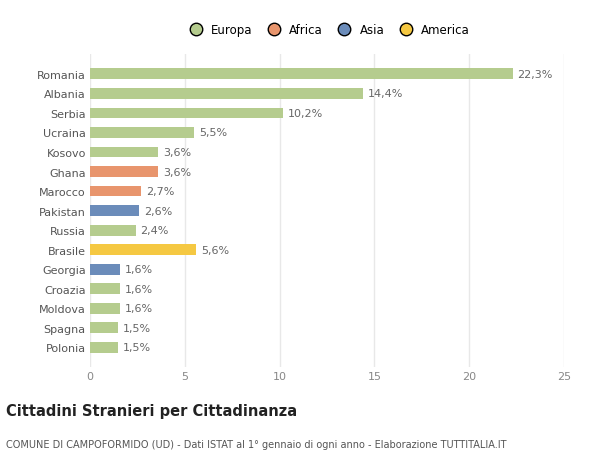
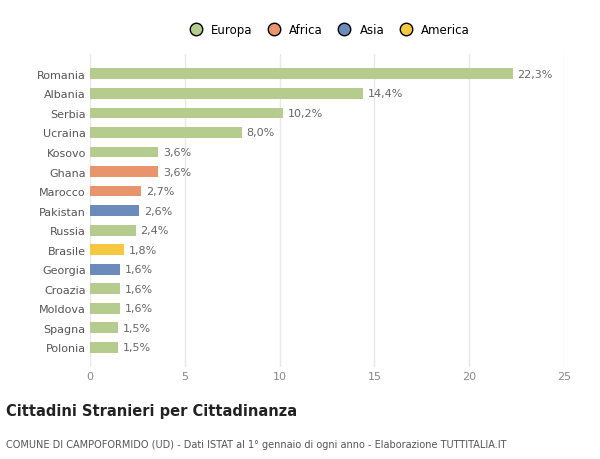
Ucraina: 5,5% -> 8,0%
Brasile: 5,6% -> 1,8%
